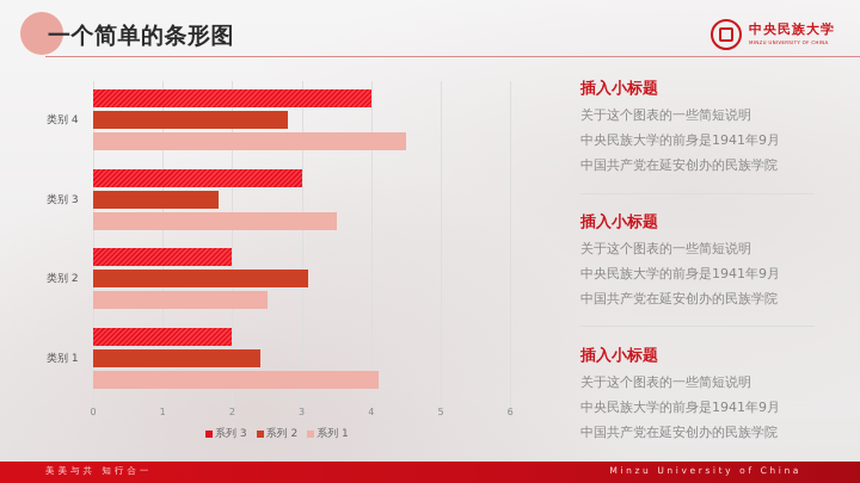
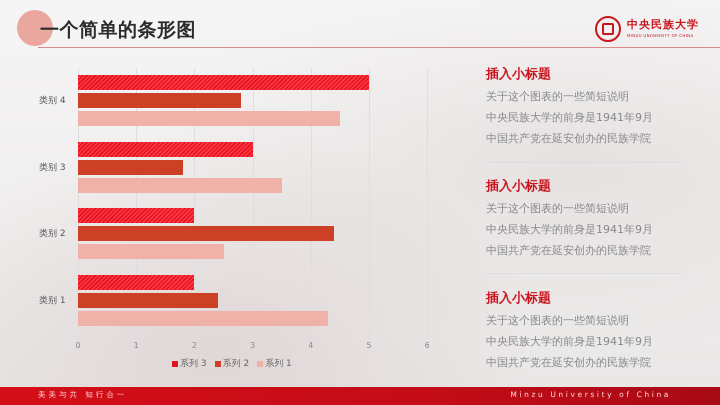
系列 1/类别 1: 4.1 -> 4.3
系列 2/类别 2: 3.1 -> 4.4
系列 3/类别 4: 4 -> 5
